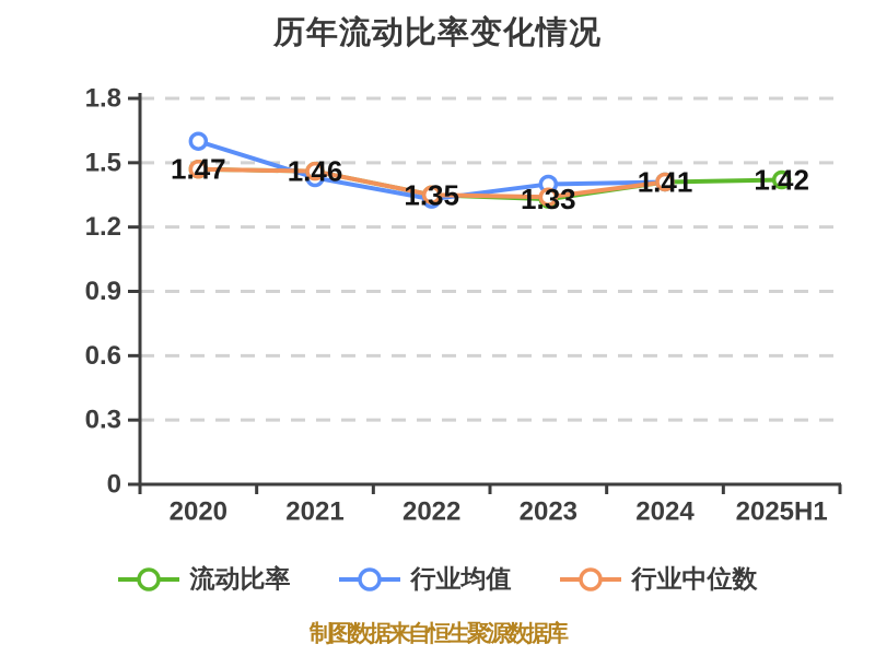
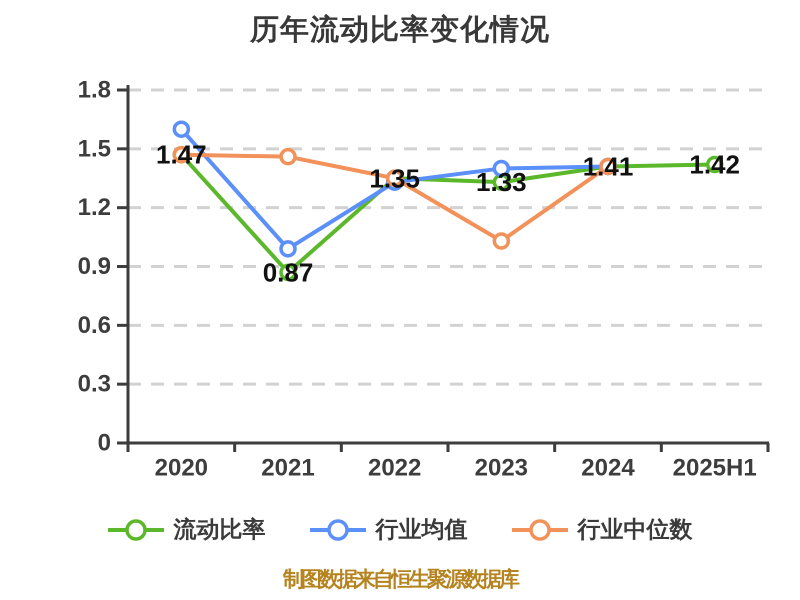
流动比率/2021: 1.46 -> 0.87
行业均值/2021: 1.43 -> 0.99
行业中位数/2023: 1.34 -> 1.03
